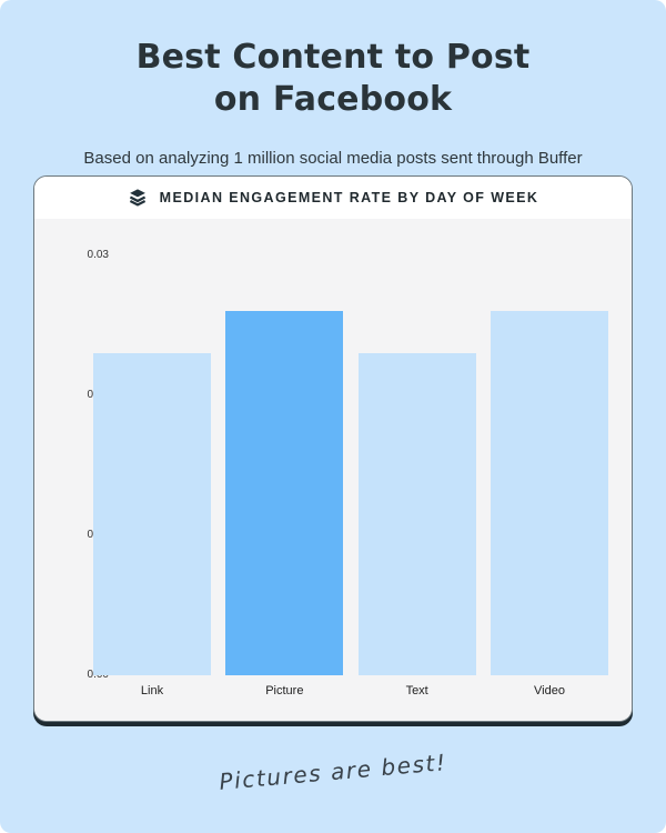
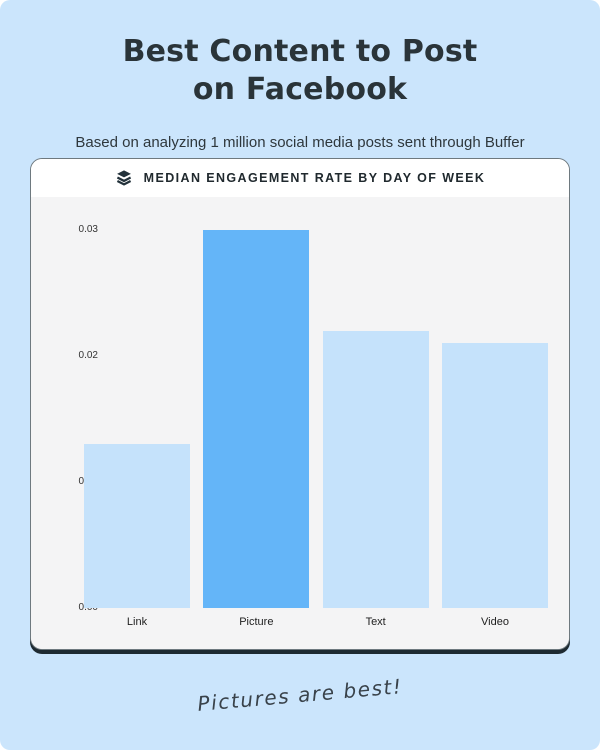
Link: 0.023 -> 0.013
Picture: 0.026 -> 0.030
Text: 0.023 -> 0.022
Video: 0.026 -> 0.021
